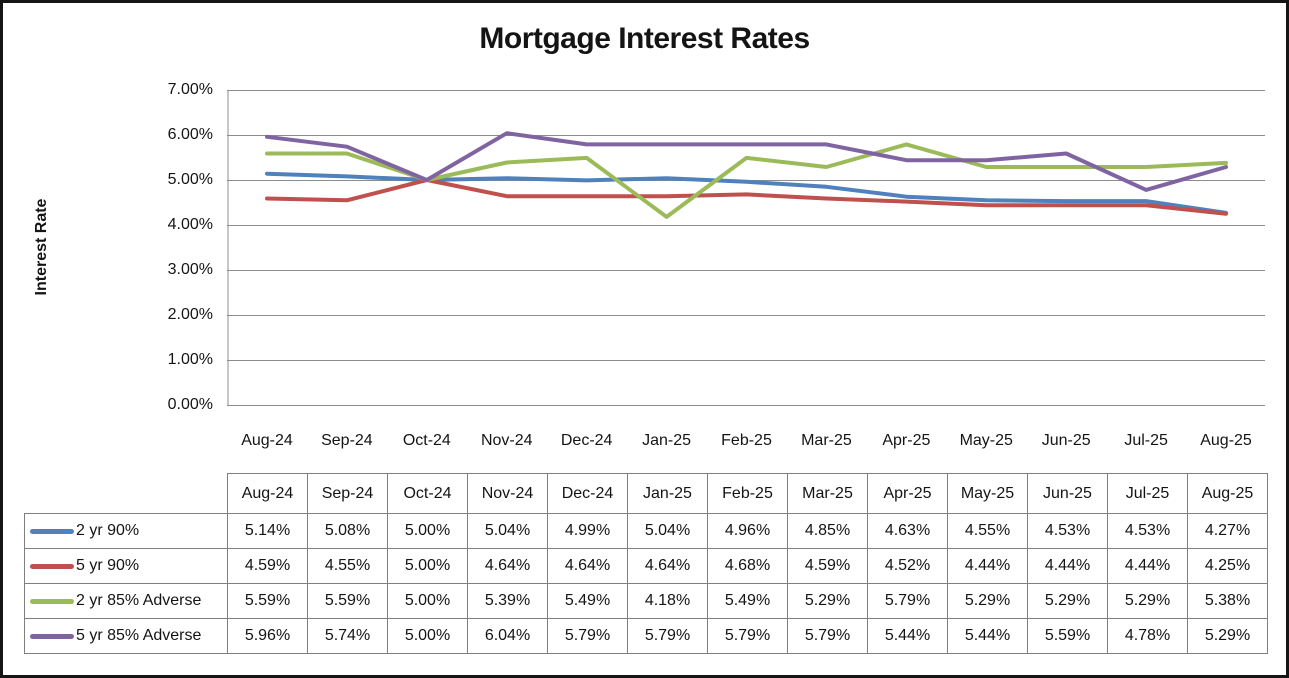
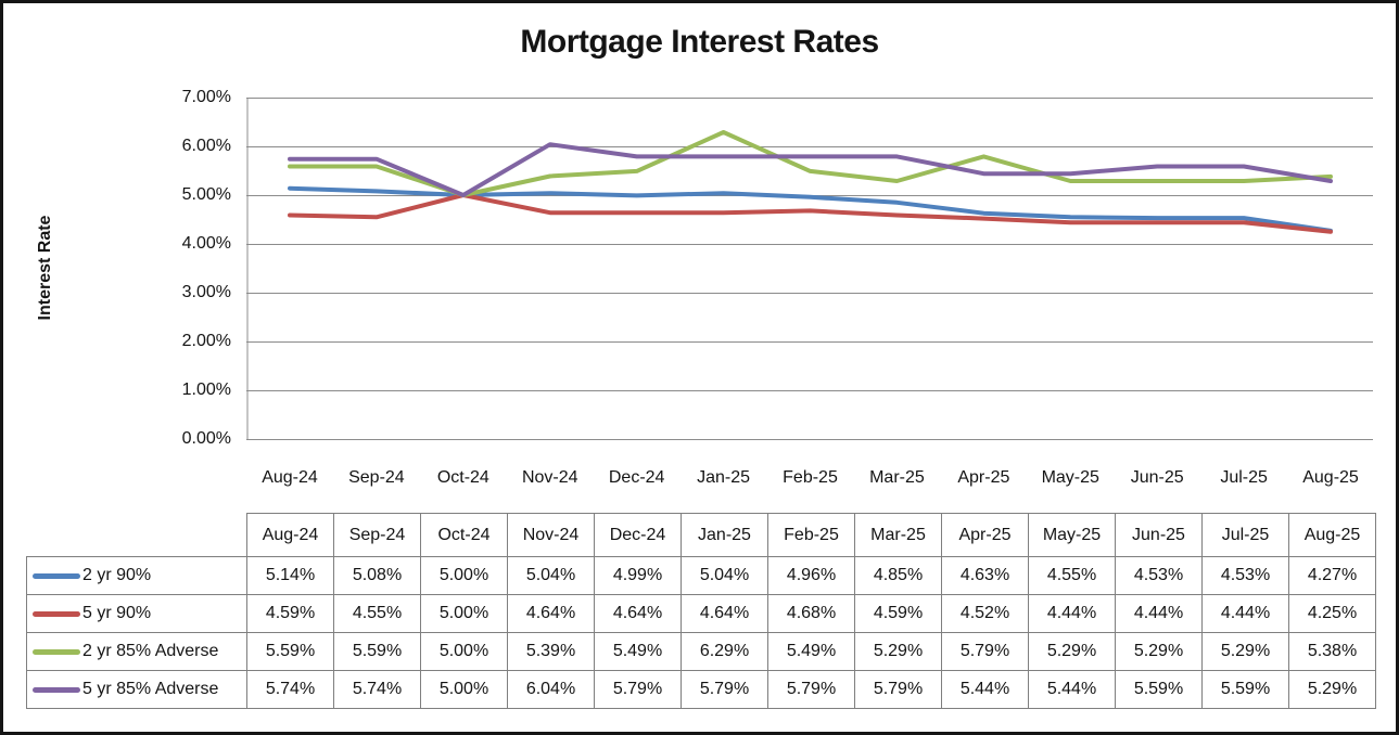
5 yr 85% Adverse/Aug-24: 5.96% -> 5.74%
2 yr 85% Adverse/Jan-25: 4.18% -> 6.29%
5 yr 85% Adverse/Jul-25: 4.78% -> 5.59%
